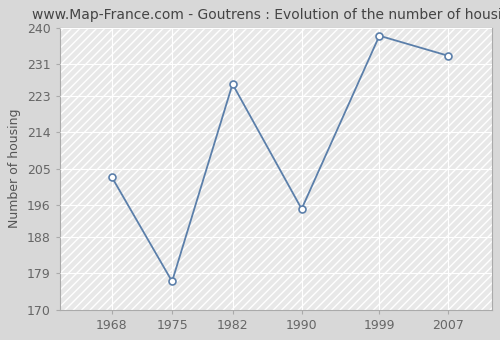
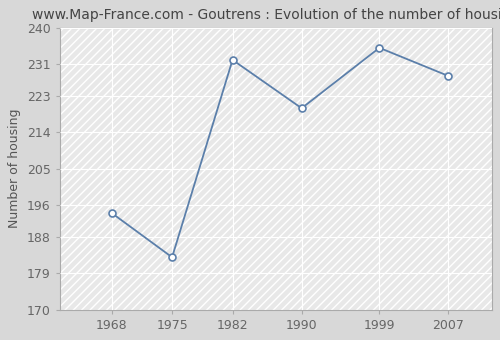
1968: 203 -> 194
1975: 177 -> 183
1982: 226 -> 232
1990: 195 -> 220
1999: 238 -> 235
2007: 233 -> 228
